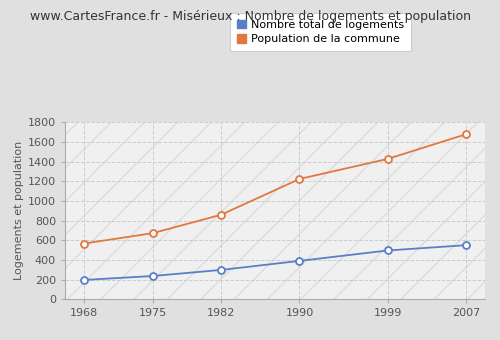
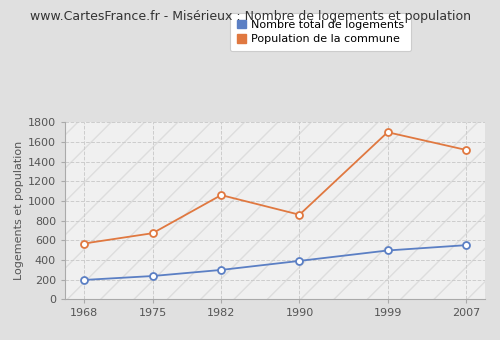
Population de la commune/1982: 860 -> 1060
Population de la commune/1990: 1220 -> 860
Population de la commune/1999: 1430 -> 1700
Population de la commune/2007: 1680 -> 1520
